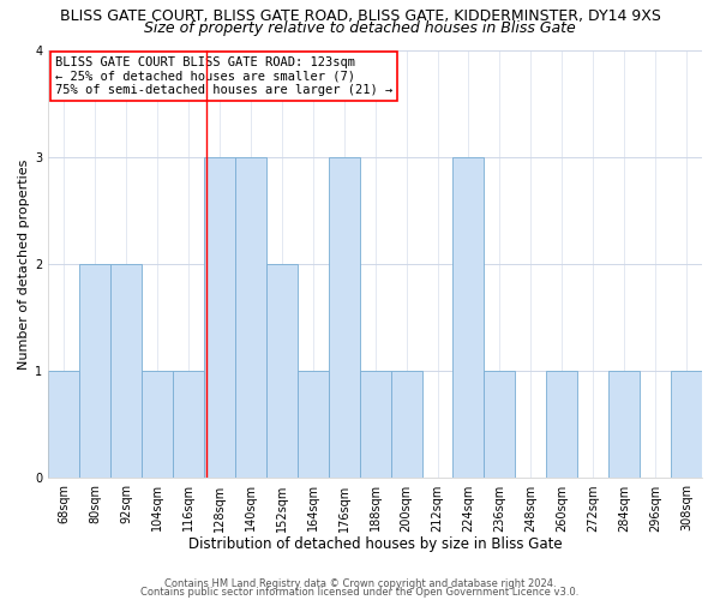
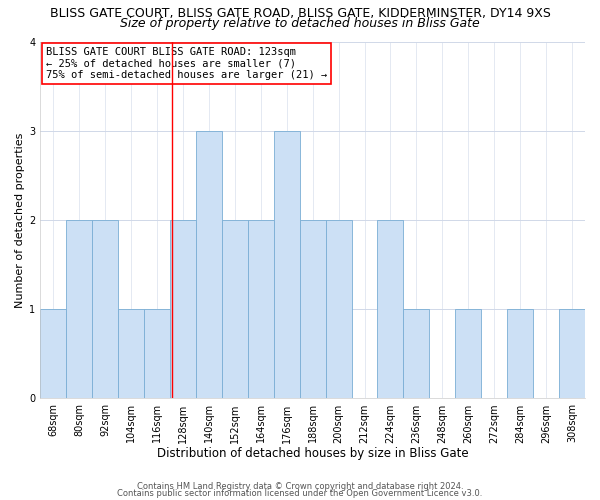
128sqm: 3 -> 2
164sqm: 1 -> 2
188sqm: 1 -> 2
200sqm: 1 -> 2
224sqm: 3 -> 2
